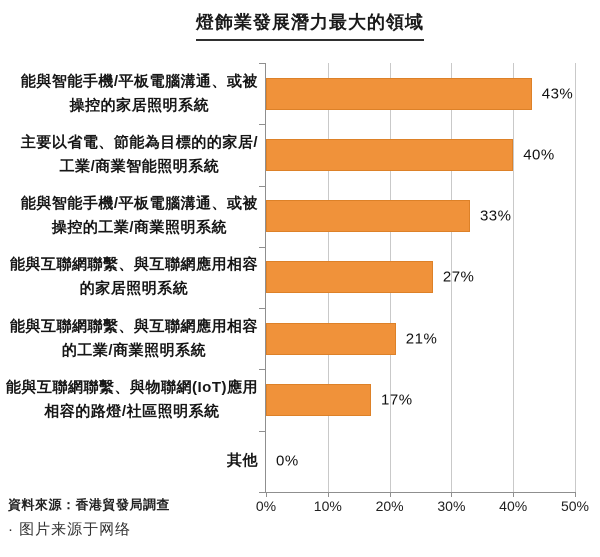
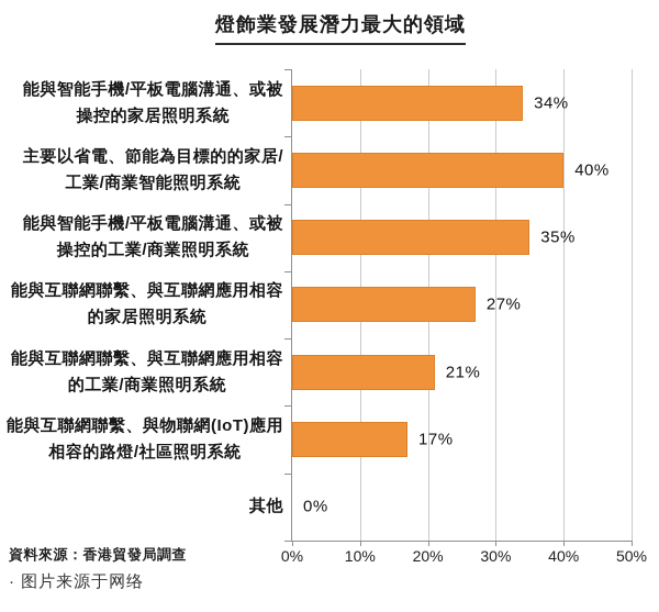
能與智能手機/平板電腦溝通、或被 操控的家居照明系統: 43% -> 34%
能與智能手機/平板電腦溝通、或被 操控的工業/商業照明系統: 33% -> 35%
